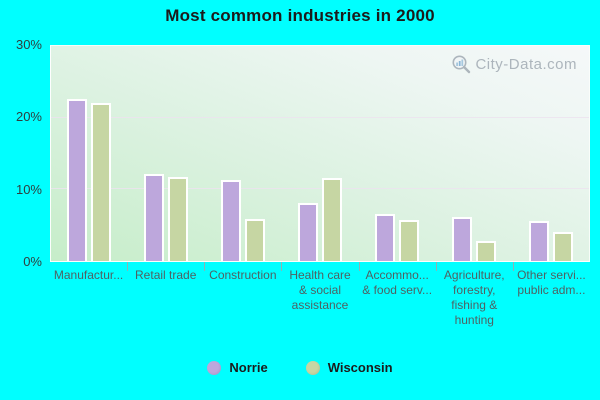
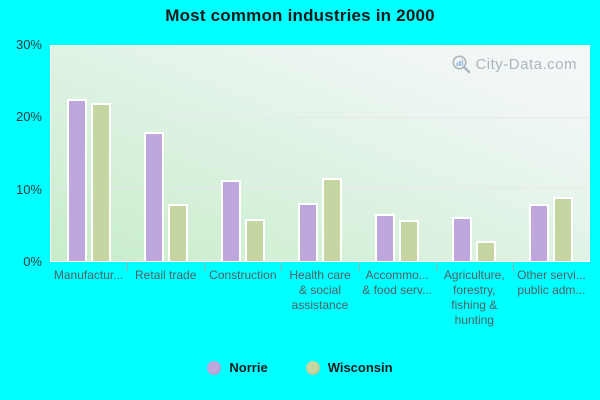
Norrie/Retail trade: 12% -> 18%
Wisconsin/Retail trade: 12% -> 8%
Norrie/Other servi... public adm...: 6% -> 8%
Wisconsin/Other servi... public adm...: 4% -> 9%
